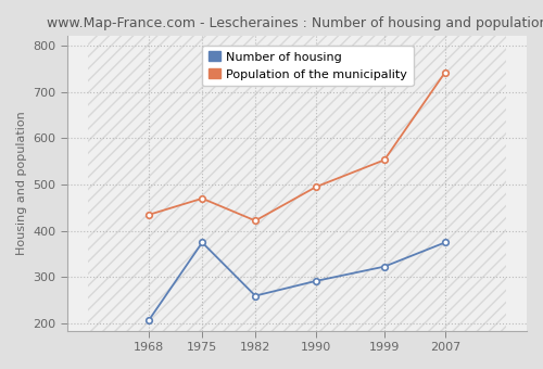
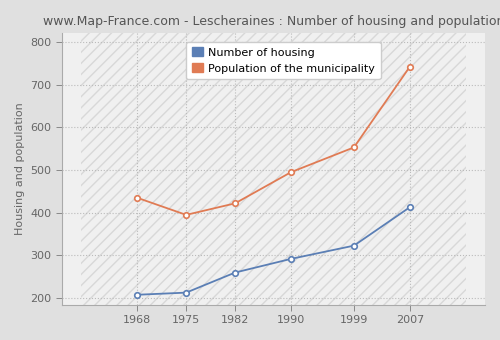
Number of housing/1975: 375 -> 213
Population of the municipality/1975: 470 -> 395
Number of housing/2007: 375 -> 413
